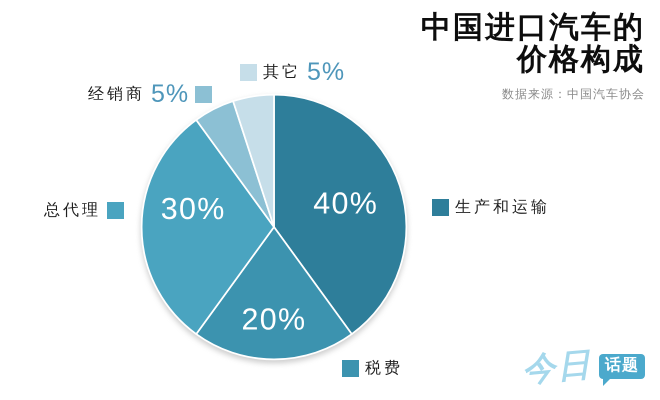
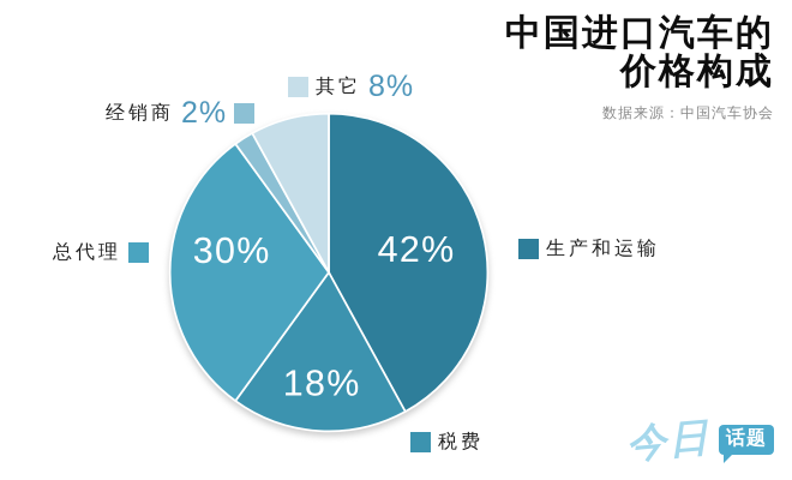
生产和运输: 40% -> 42%
税费: 20% -> 18%
经销商: 5% -> 2%
其它: 5% -> 8%
